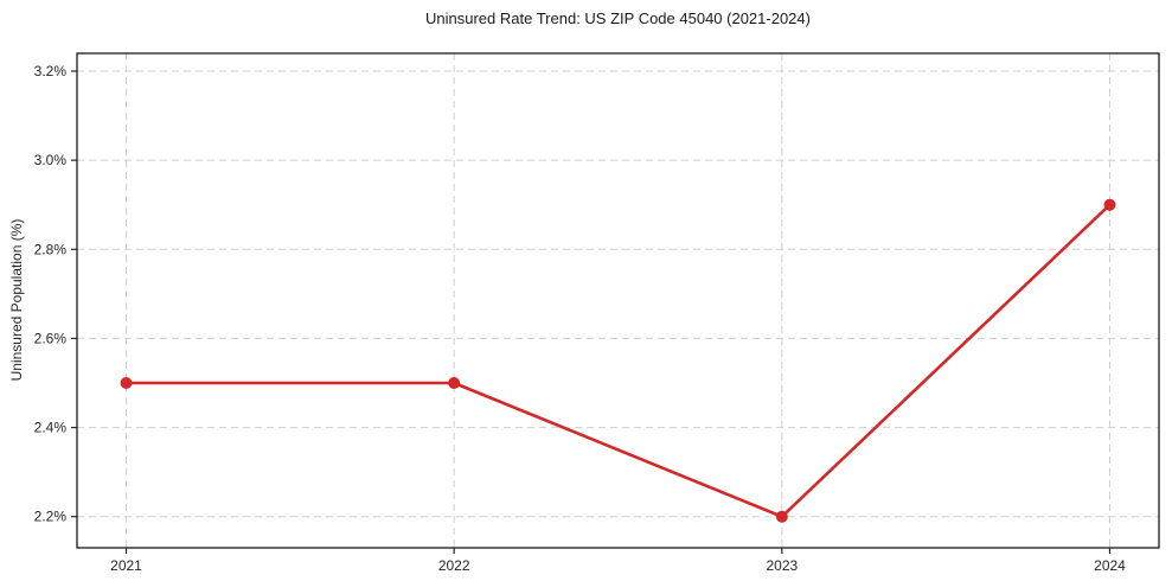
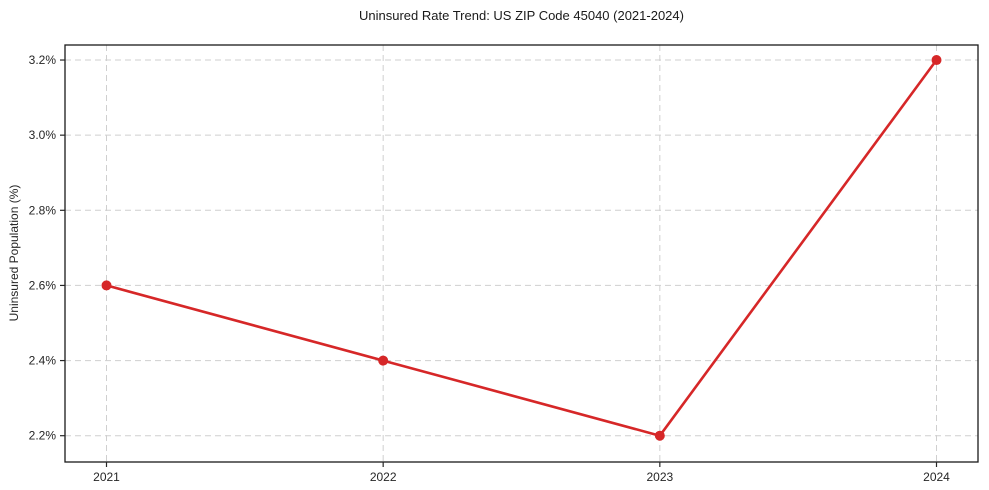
2021: 2.5% -> 2.6%
2022: 2.5% -> 2.4%
2024: 2.9% -> 3.2%
